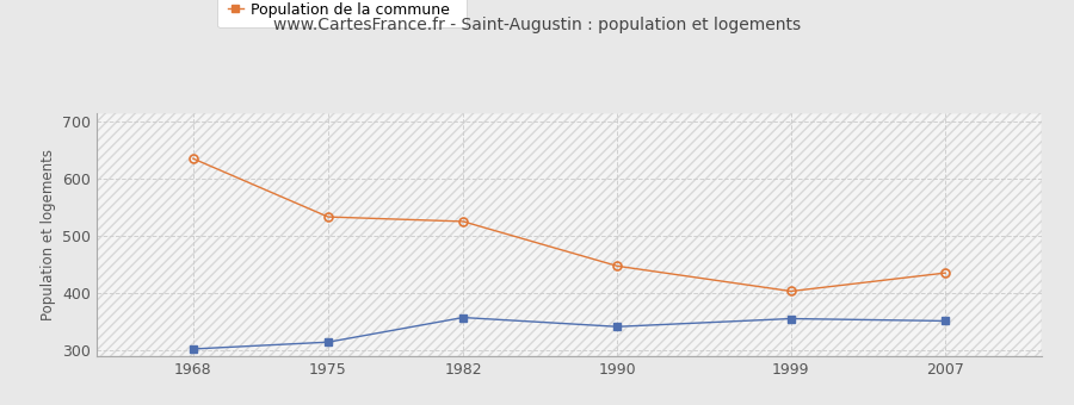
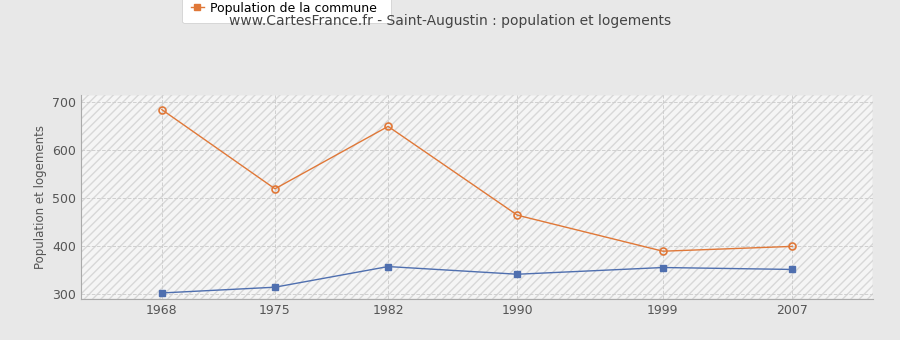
Population de la commune/1968: 636 -> 685
Population de la commune/1975: 534 -> 520
Population de la commune/1982: 526 -> 650
Population de la commune/1990: 448 -> 465
Population de la commune/1999: 404 -> 390
Population de la commune/2007: 436 -> 400
